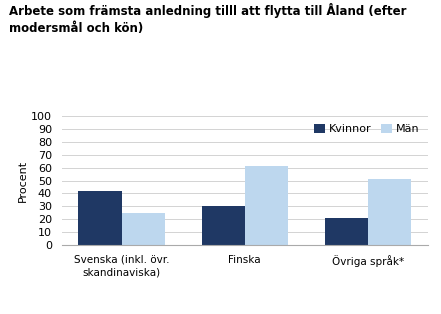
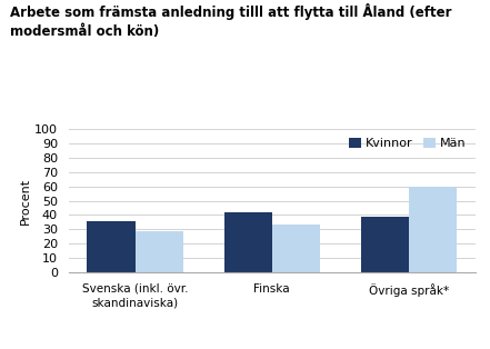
Kvinnor/Svenska (inkl. övr. skandinaviska): 42 -> 36
Män/Svenska (inkl. övr. skandinaviska): 25 -> 29
Kvinnor/Finska: 30 -> 42
Män/Finska: 61 -> 33
Kvinnor/Övriga språk*: 21 -> 39
Män/Övriga språk*: 51 -> 60
